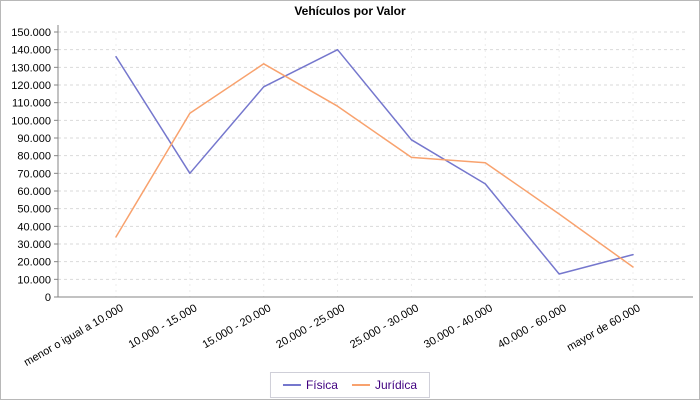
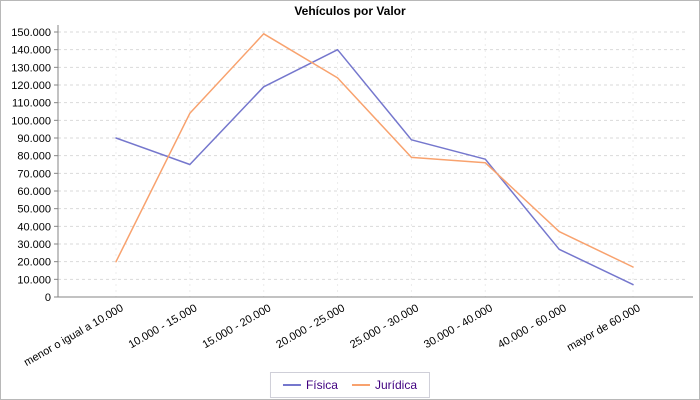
Física/menor o igual a 10.000: 136000 -> 90000
Jurídica/menor o igual a 10.000: 34000 -> 20000
Física/10.000 - 15.000: 70000 -> 75000
Jurídica/15.000 - 20.000: 132000 -> 149000
Jurídica/20.000 - 25.000: 108000 -> 124000
Física/30.000 - 40.000: 64000 -> 78000
Física/40.000 - 60.000: 13000 -> 27000
Jurídica/40.000 - 60.000: 47000 -> 37000
Física/mayor de 60.000: 24000 -> 7000
